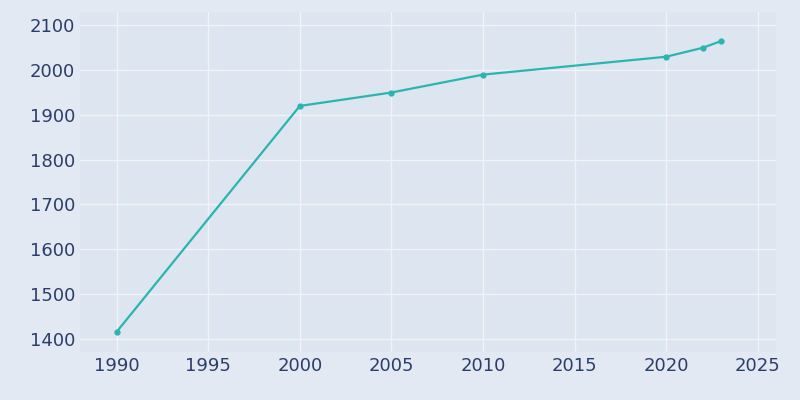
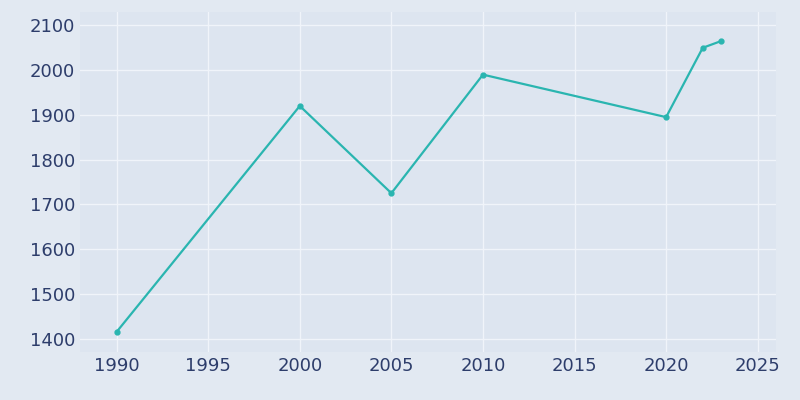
2005: 1950 -> 1725
2020: 2030 -> 1895
